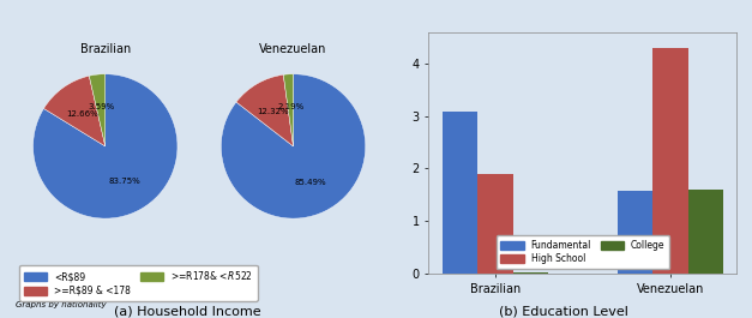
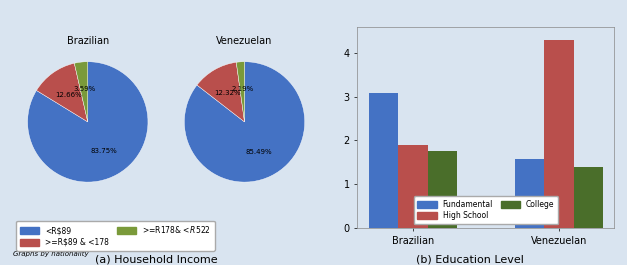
College/Brazilian: 0.03 -> 1.75
College/Venezuelan: 1.60 -> 1.40
